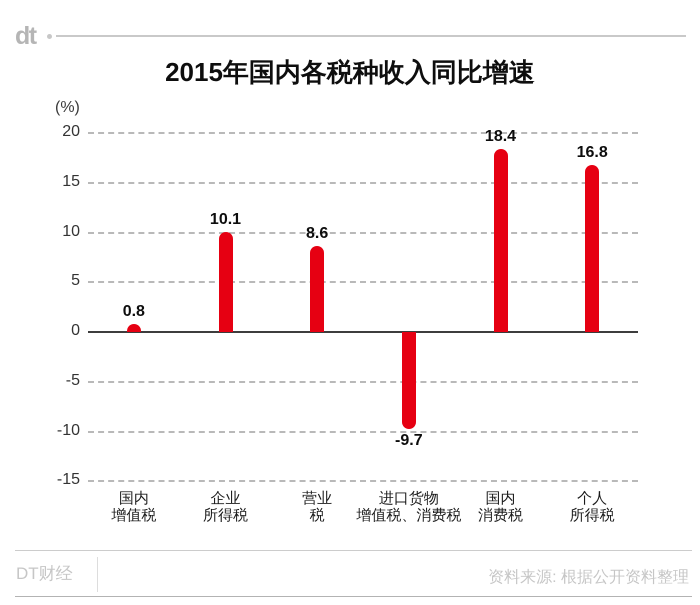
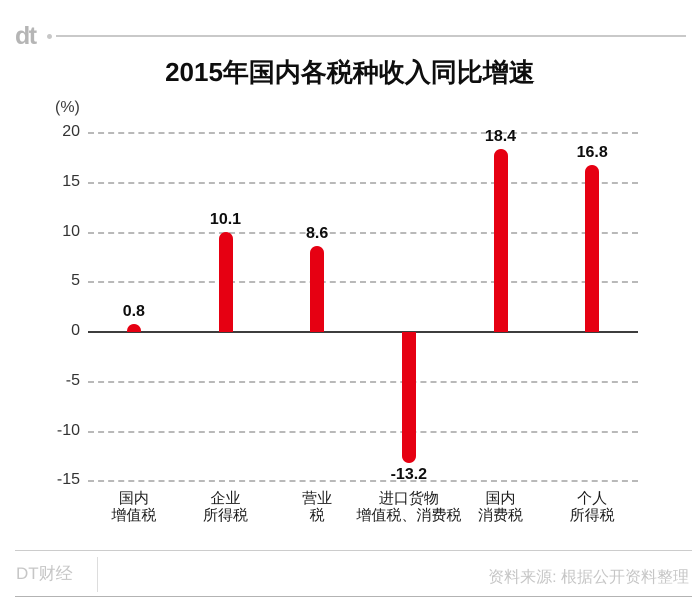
进口货物 增值税、消费税: -9.7 -> -13.2
